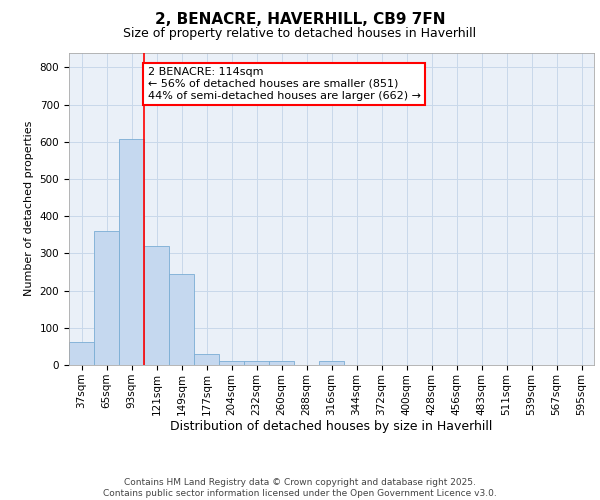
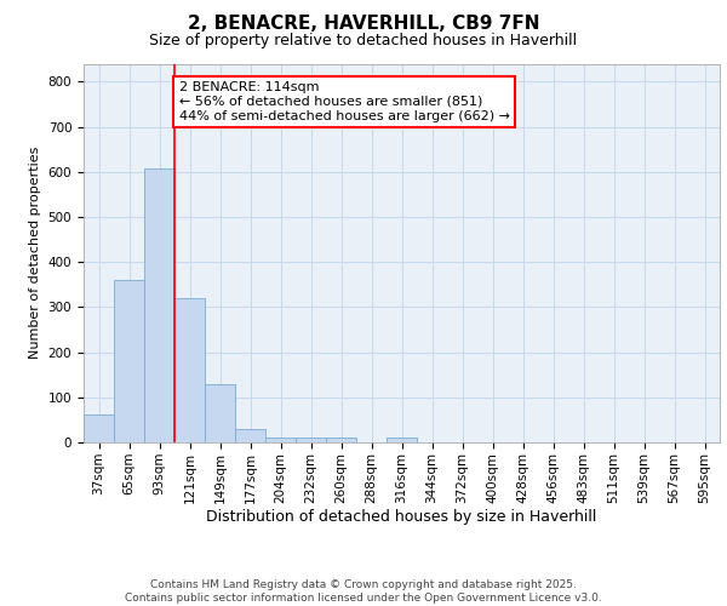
149sqm: 245 -> 130
